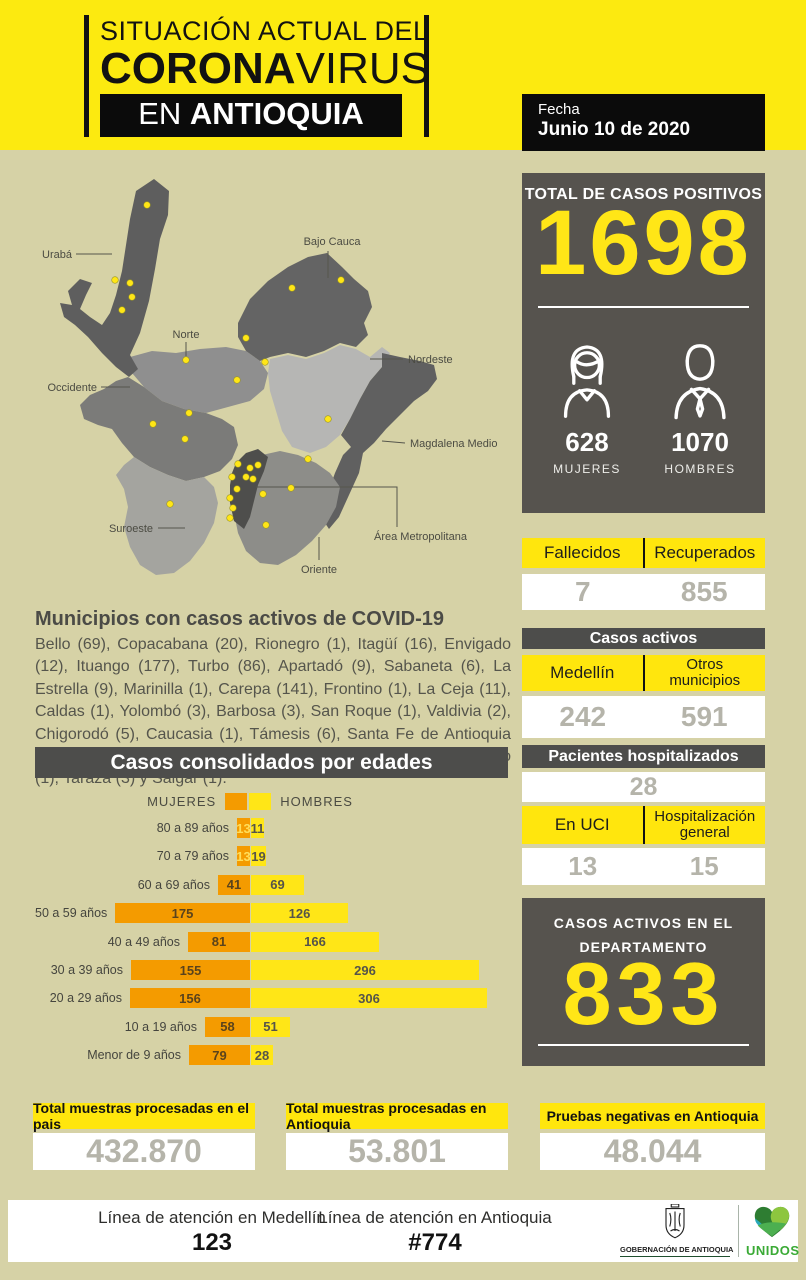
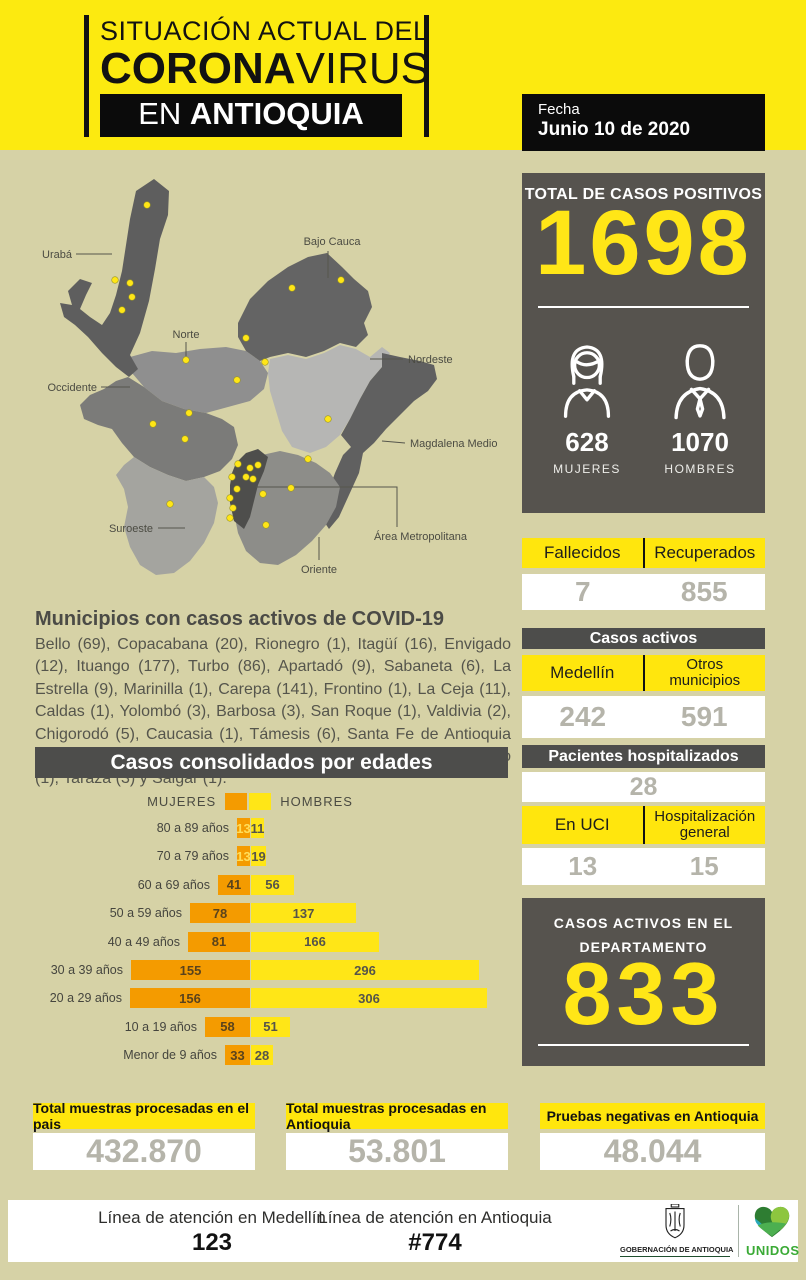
HOMBRES/60 a 69 años: 69 -> 56
MUJERES/50 a 59 años: 175 -> 78
HOMBRES/50 a 59 años: 126 -> 137
MUJERES/Menor de 9 años: 79 -> 33
